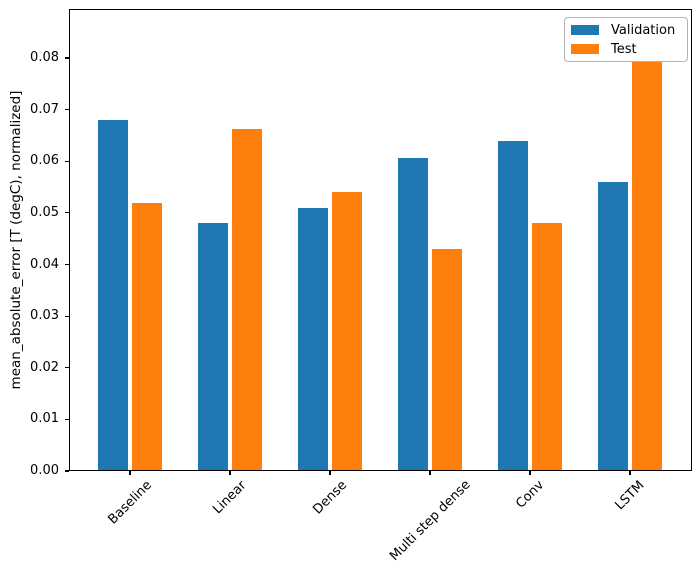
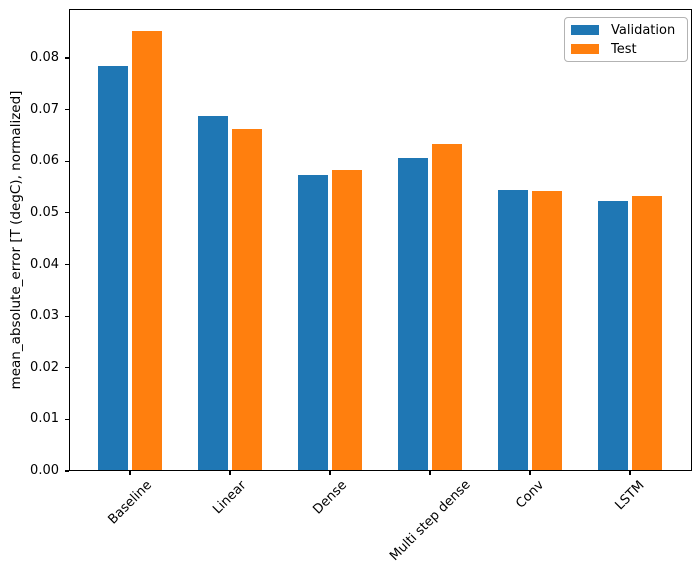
Validation/Baseline: 0.068 -> 0.079
Test/Baseline: 0.052 -> 0.085
Validation/Linear: 0.048 -> 0.069
Validation/Dense: 0.051 -> 0.057
Test/Dense: 0.054 -> 0.058
Test/Multi step dense: 0.043 -> 0.063
Validation/Conv: 0.064 -> 0.054
Test/Conv: 0.048 -> 0.054
Validation/LSTM: 0.056 -> 0.052
Test/LSTM: 0.080 -> 0.053
